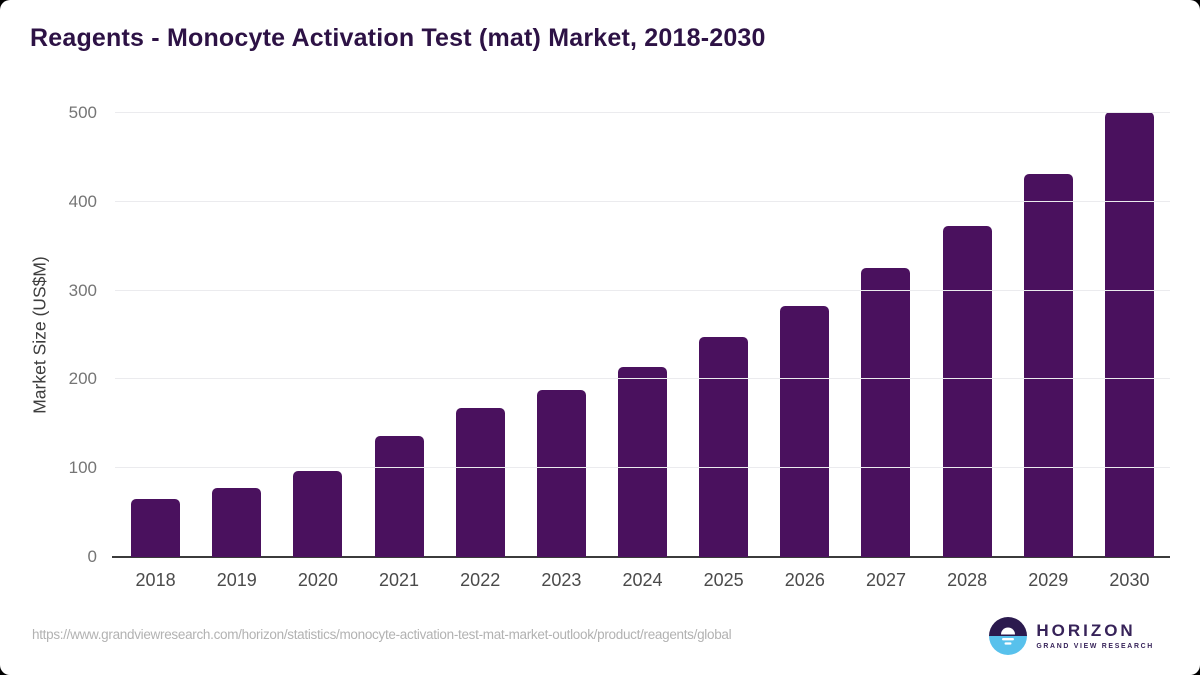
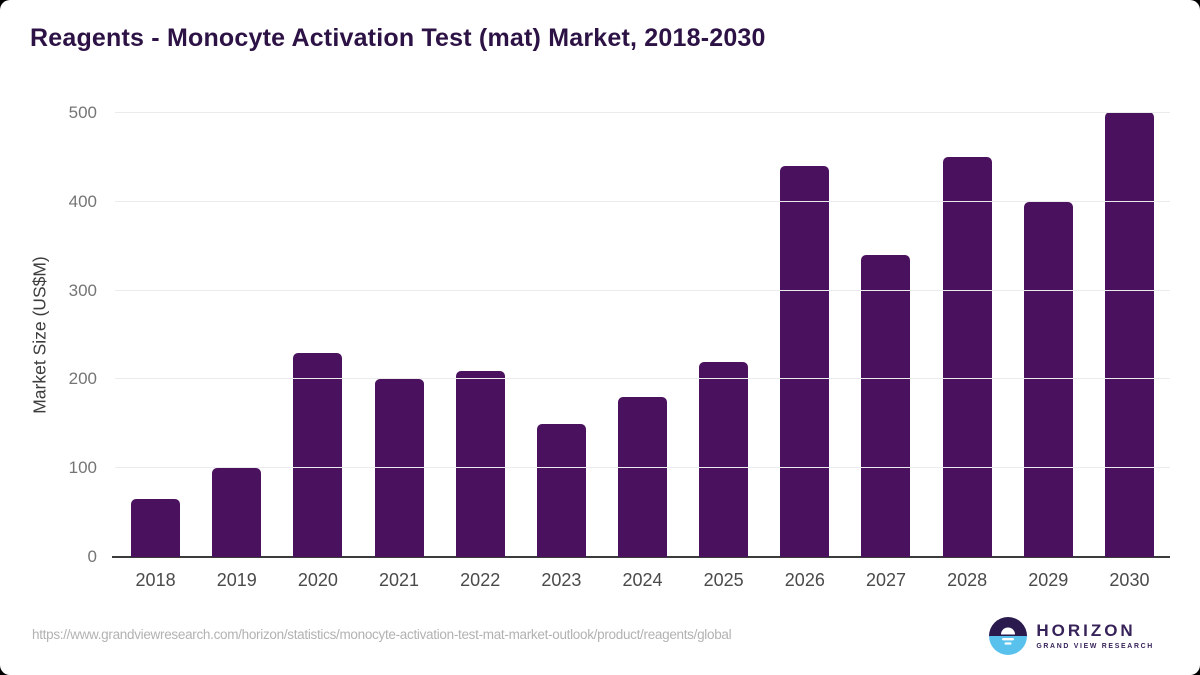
2019: 80 -> 100
2020: 100 -> 230
2021: 140 -> 200
2022: 170 -> 210
2023: 190 -> 150
2024: 210 -> 180
2025: 250 -> 220
2026: 280 -> 440
2027: 320 -> 340
2028: 370 -> 450
2029: 430 -> 400
